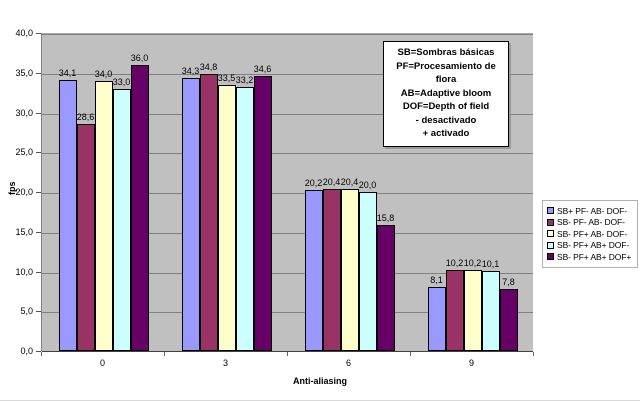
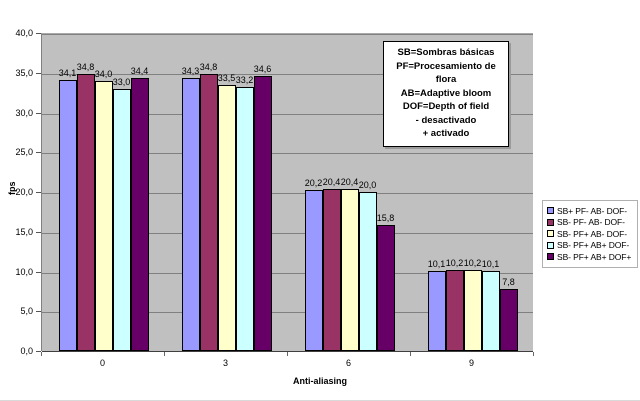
SB- PF- AB- DOF-/0: 28,6 -> 34,8
SB- PF+ AB+ DOF+/0: 36,0 -> 34,4
SB+ PF- AB- DOF-/9: 8,1 -> 10,1
